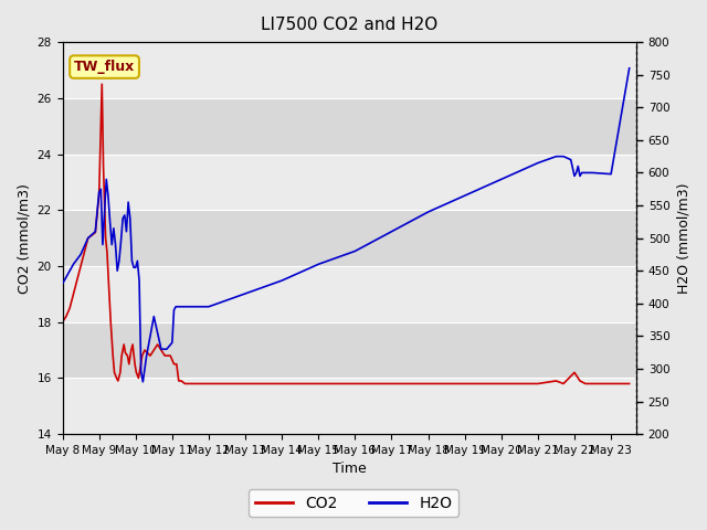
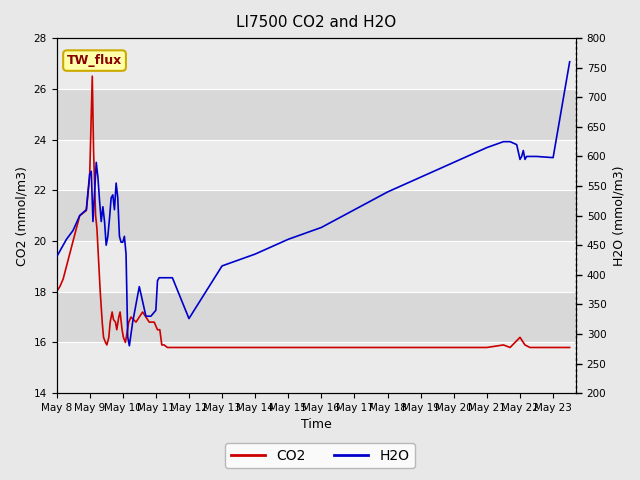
H2O/May 12: 395 -> 326
